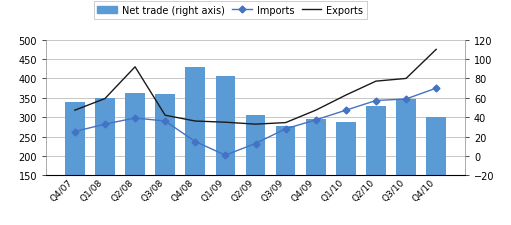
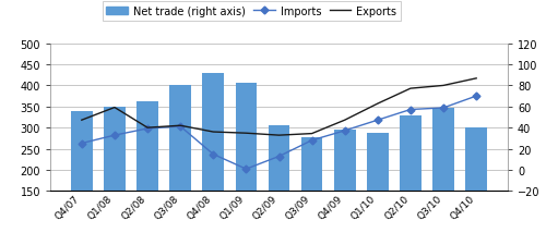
Exports/Q2/08: 430 -> 300
Net trade (right axis)/Q3/08: 360 -> 400
Imports/Q3/08: 290 -> 303
Exports/Q4/10: 475 -> 417
